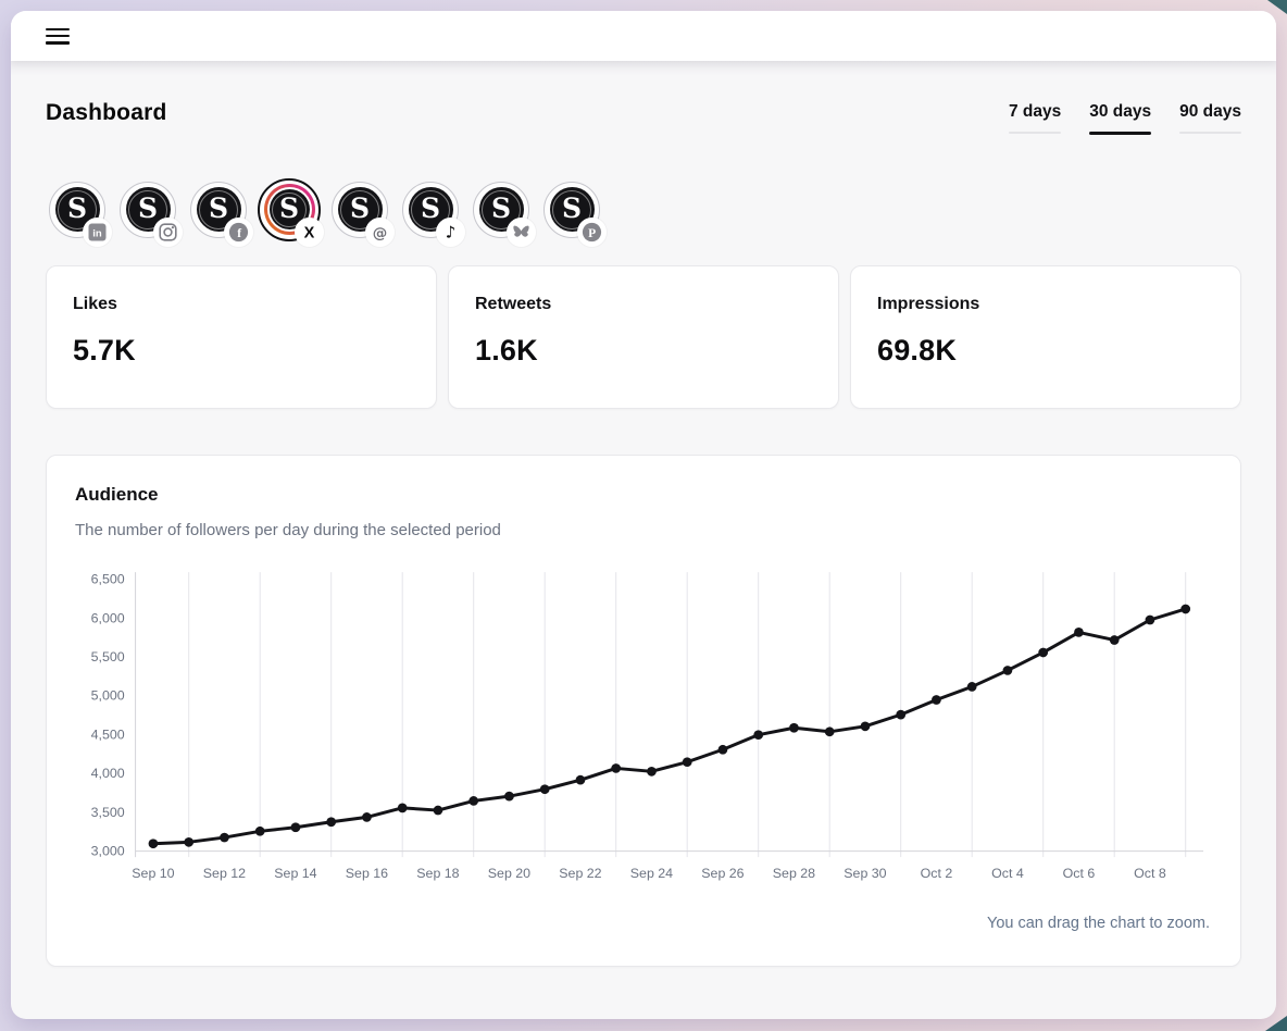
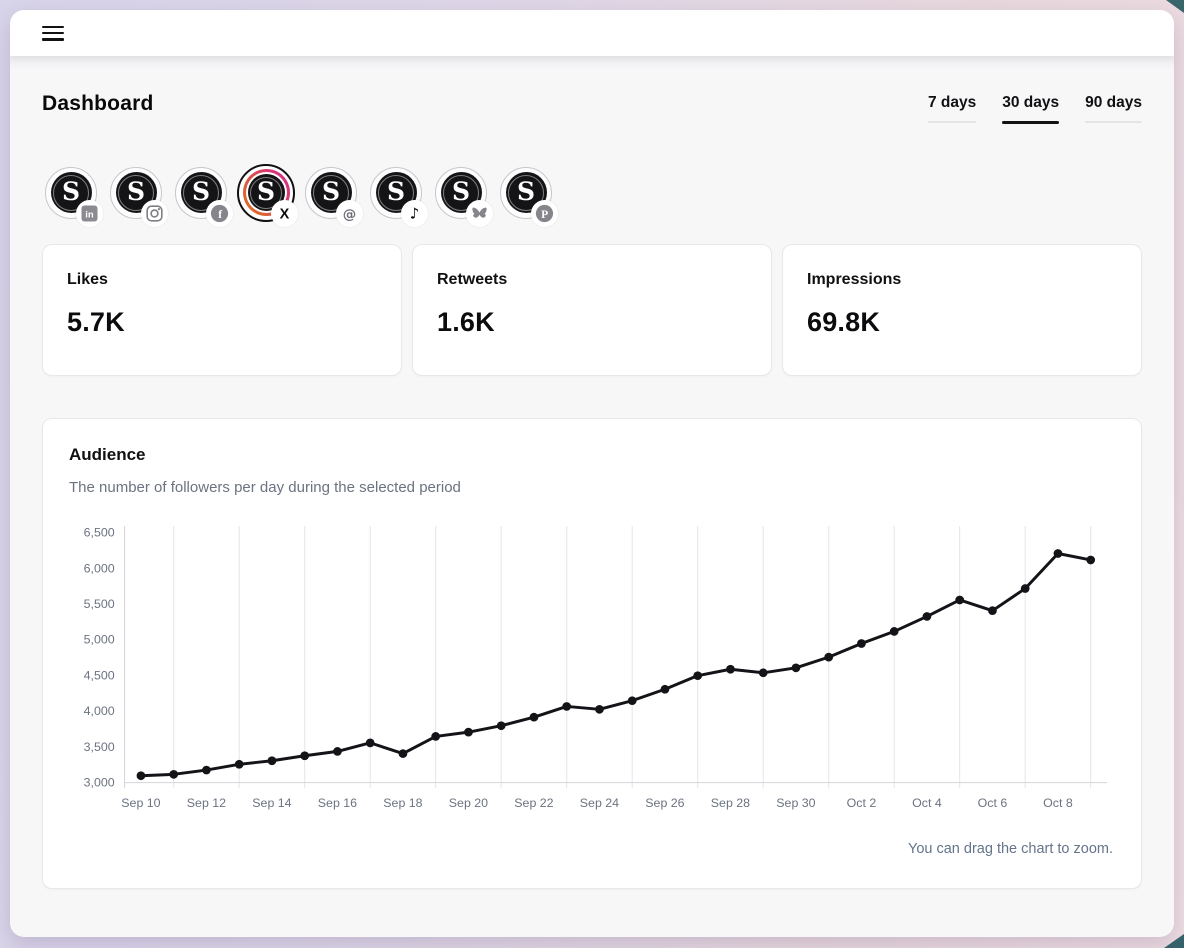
Sep 18: 3500 -> 3400
Oct 6: 5800 -> 5400
Oct 8: 6000 -> 6200
